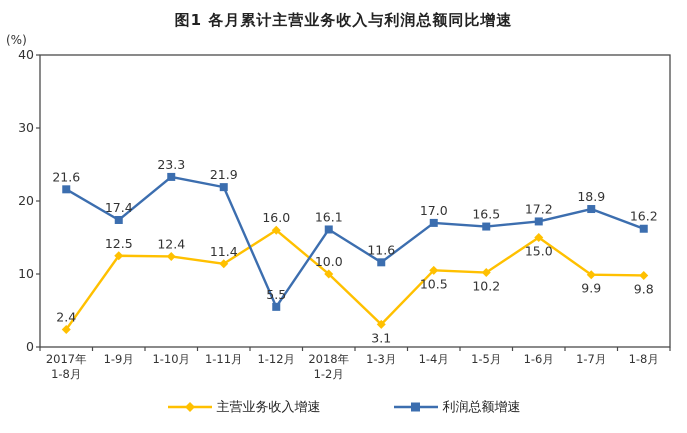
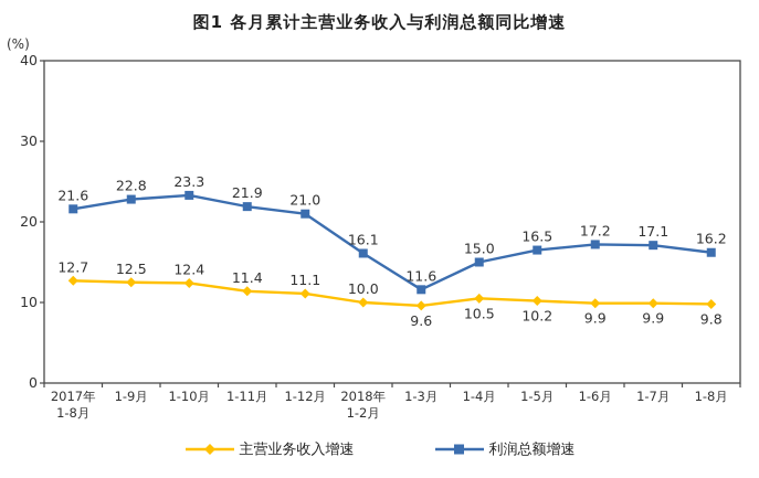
主营业务收入增速/2017年 1-8月: 2.4 -> 12.7
利润总额增速/1-9月: 17.4 -> 22.8
主营业务收入增速/1-12月: 16.0 -> 11.1
利润总额增速/1-12月: 5.5 -> 21.0
主营业务收入增速/1-3月: 3.1 -> 9.6
利润总额增速/1-4月: 17.0 -> 15.0
主营业务收入增速/1-6月: 15.0 -> 9.9
利润总额增速/1-7月: 18.9 -> 17.1
